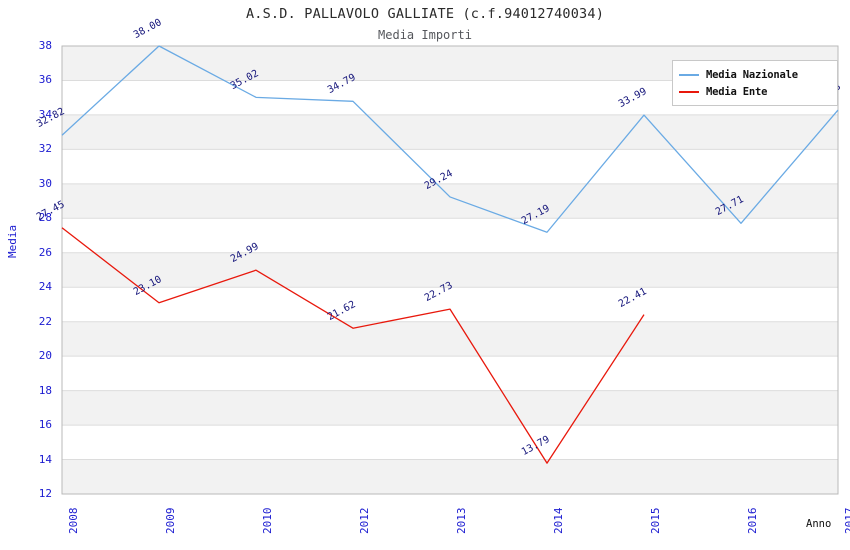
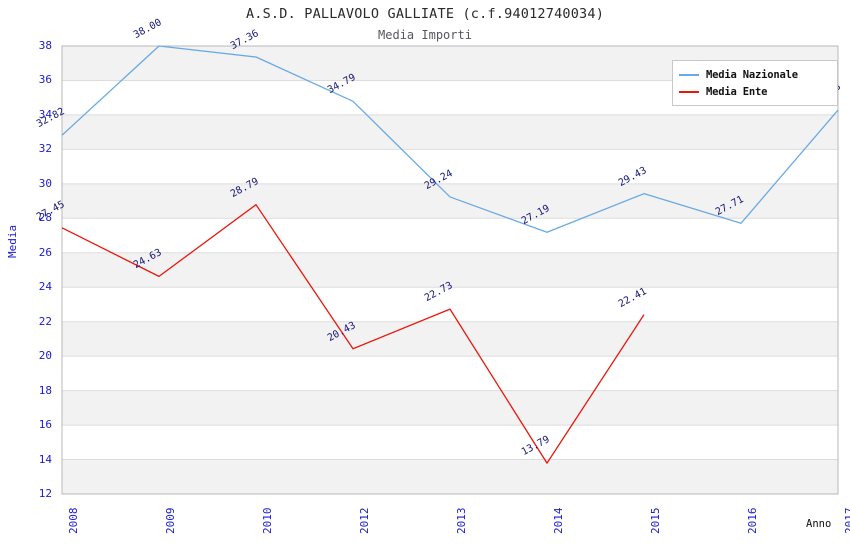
Media Ente/2009: 23.10 -> 24.63
Media Nazionale/2010: 35.02 -> 37.36
Media Ente/2010: 24.99 -> 28.79
Media Ente/2012: 21.62 -> 20.43
Media Nazionale/2015: 33.99 -> 29.43
